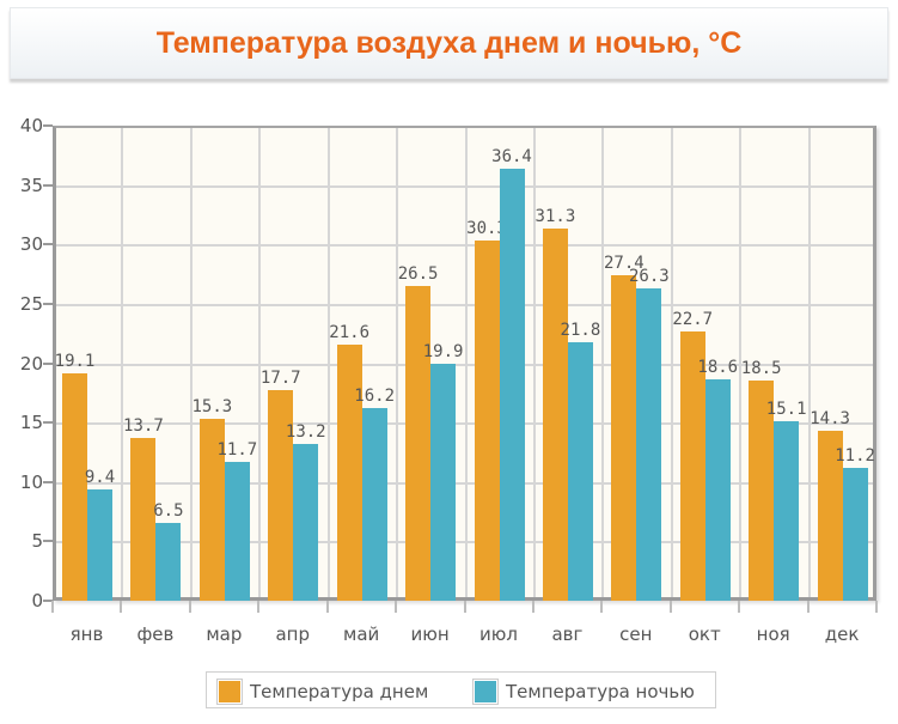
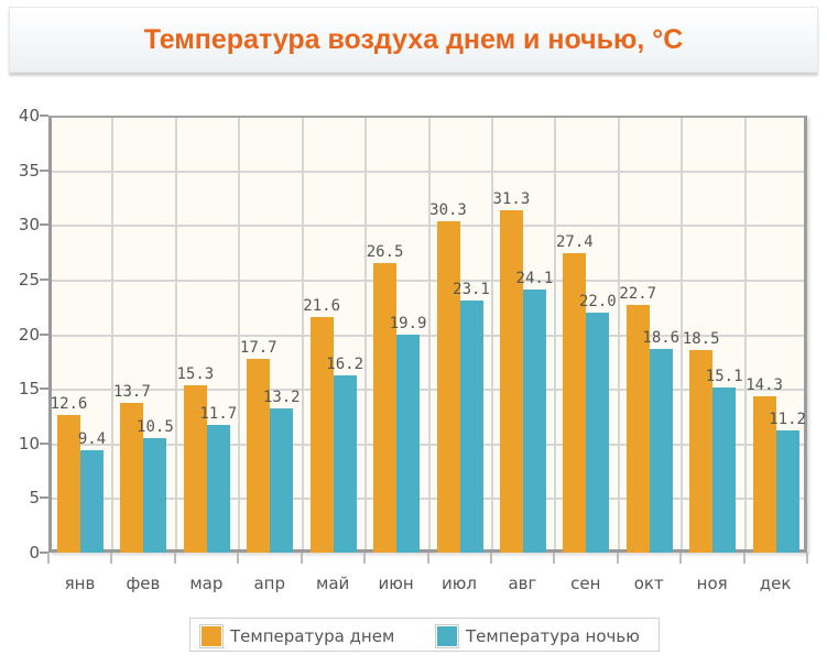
Температура днем/янв: 19.1 -> 12.6
Температура ночью/фев: 6.5 -> 10.5
Температура ночью/июл: 36.4 -> 23.1
Температура ночью/авг: 21.8 -> 24.1
Температура ночью/сен: 26.3 -> 22.0
